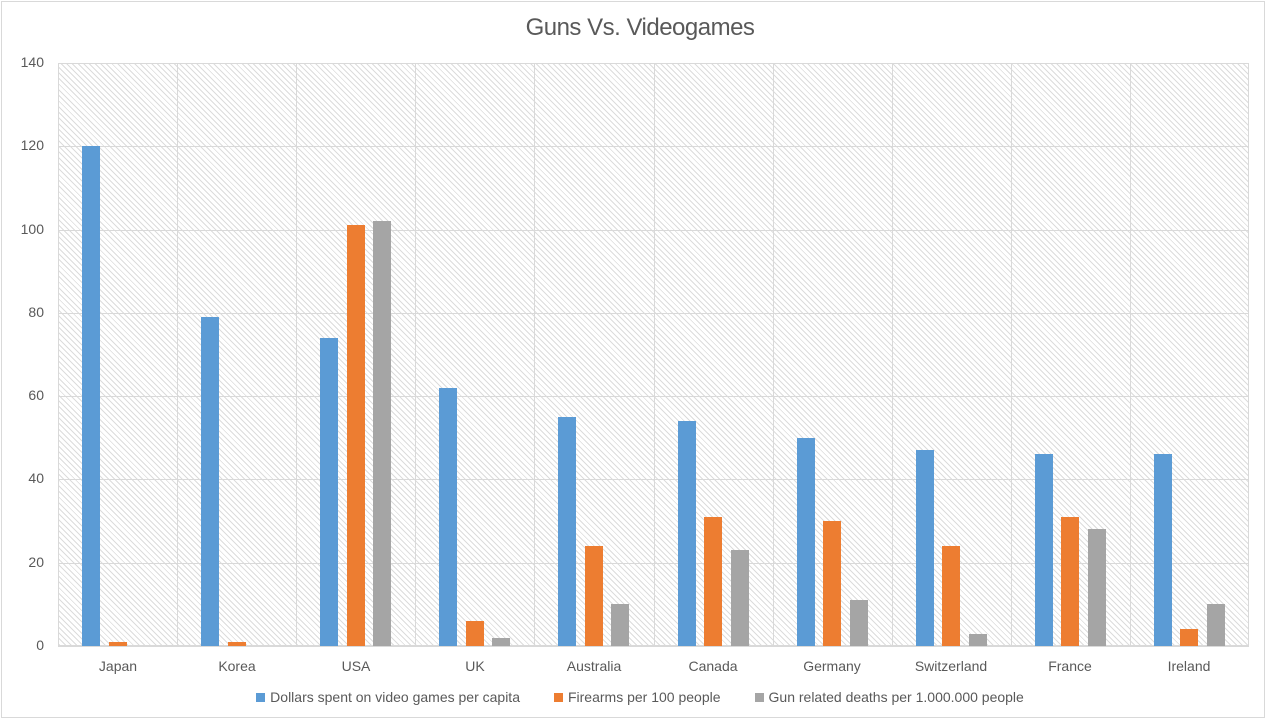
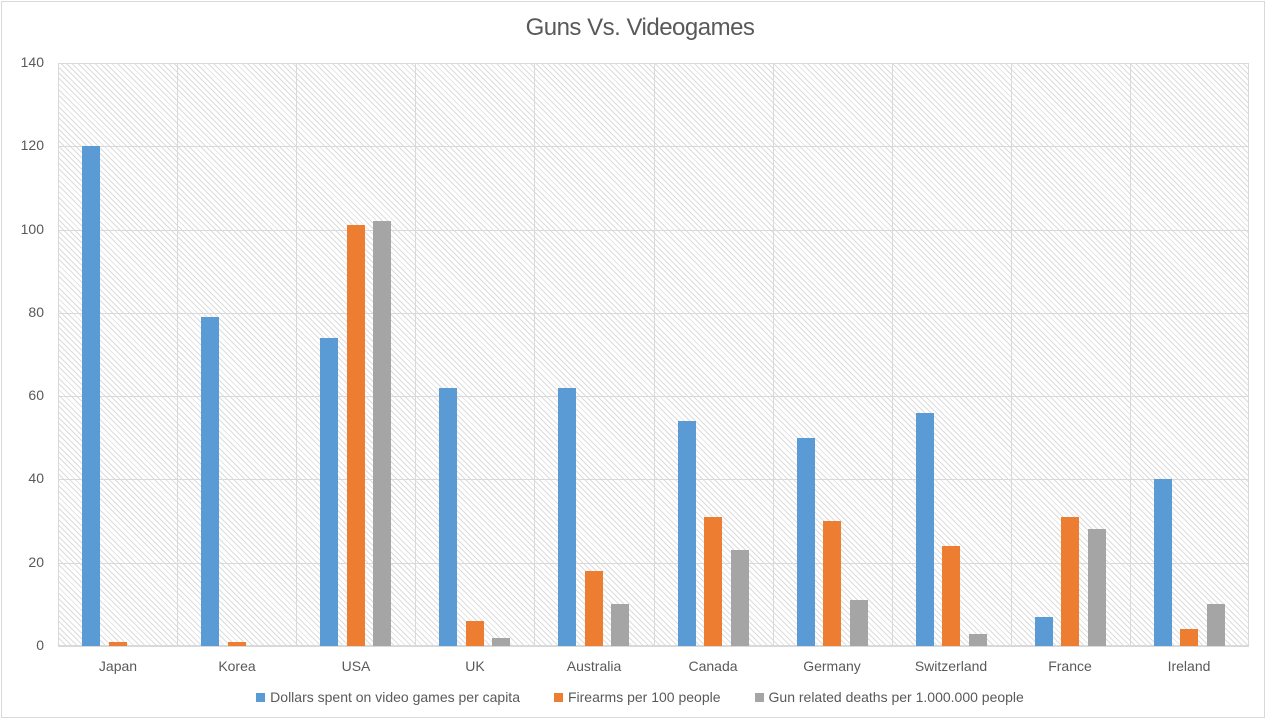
Dollars spent on video games per capita/Australia: 55 -> 62
Firearms per 100 people/Australia: 24 -> 18
Dollars spent on video games per capita/Switzerland: 47 -> 56
Dollars spent on video games per capita/France: 46 -> 7
Dollars spent on video games per capita/Ireland: 46 -> 40
